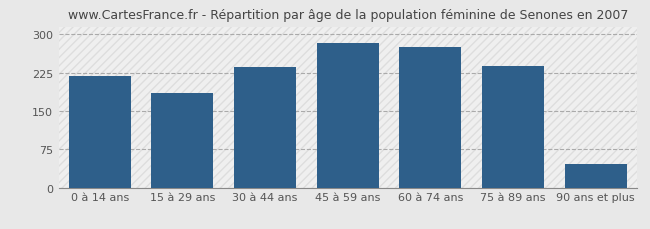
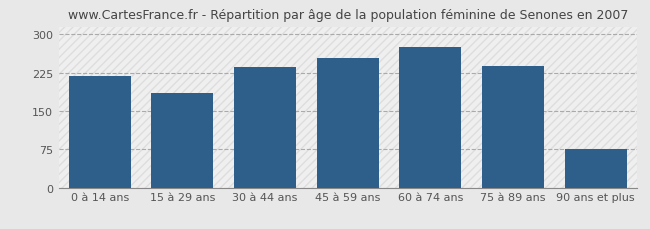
45 à 59 ans: 283 -> 254
90 ans et plus: 47 -> 76
